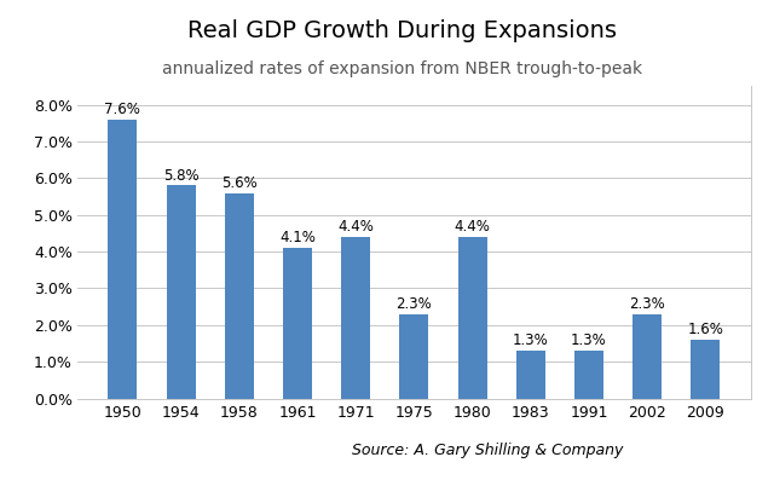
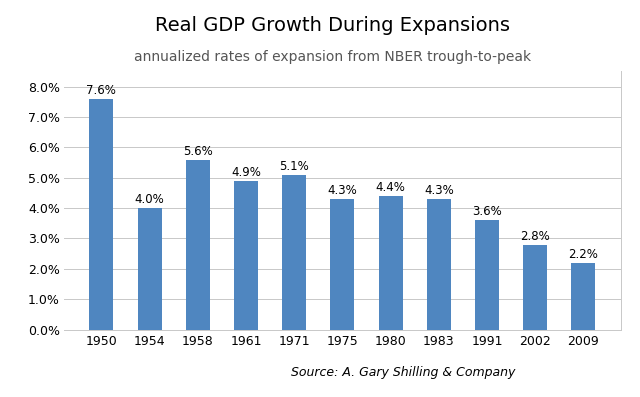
1954: 5.8% -> 4.0%
1961: 4.1% -> 4.9%
1971: 4.4% -> 5.1%
1975: 2.3% -> 4.3%
1983: 1.3% -> 4.3%
1991: 1.3% -> 3.6%
2002: 2.3% -> 2.8%
2009: 1.6% -> 2.2%
